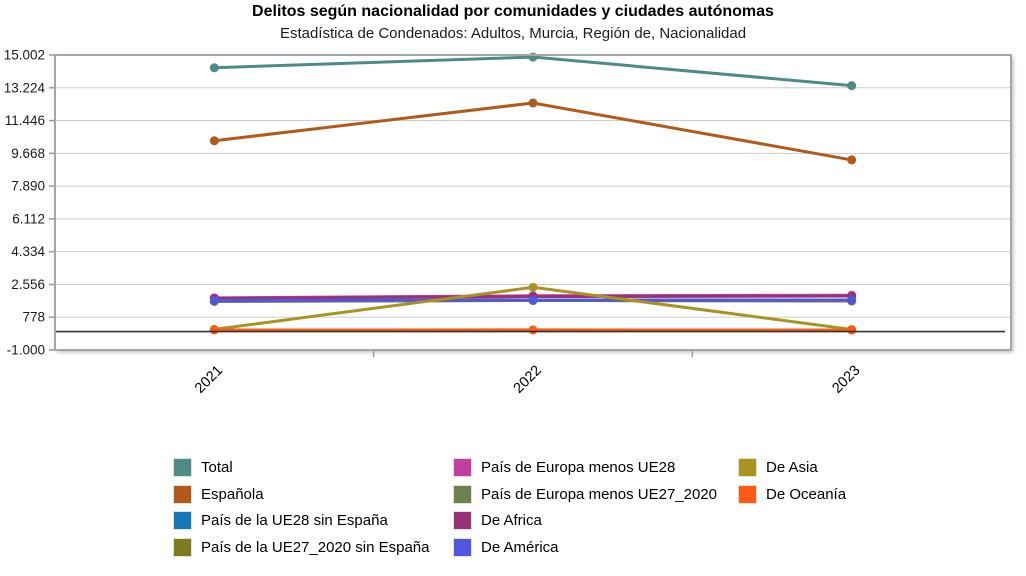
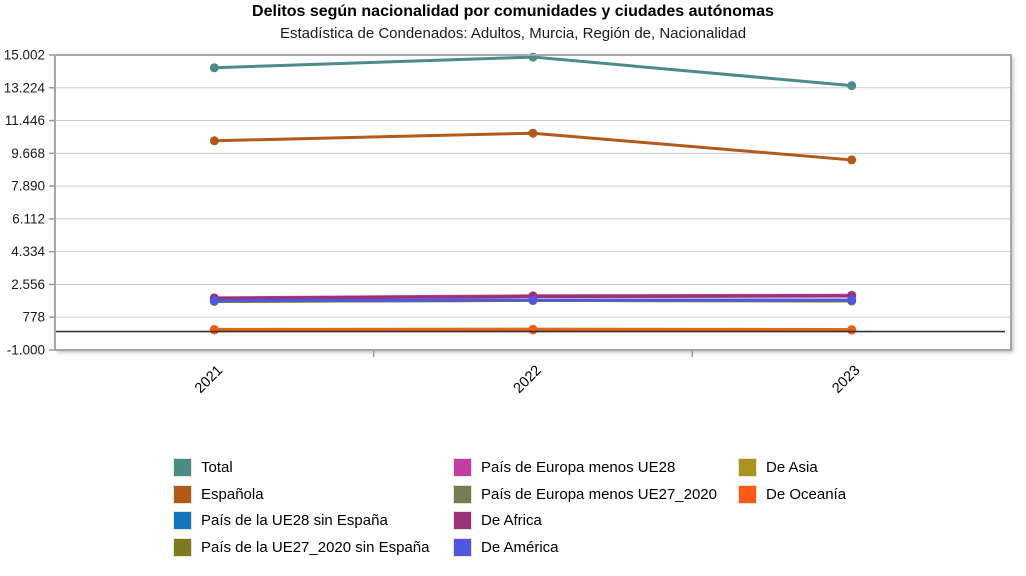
Española/2022: 12400 -> 10800
De Asia/2022: 2400 -> 100
